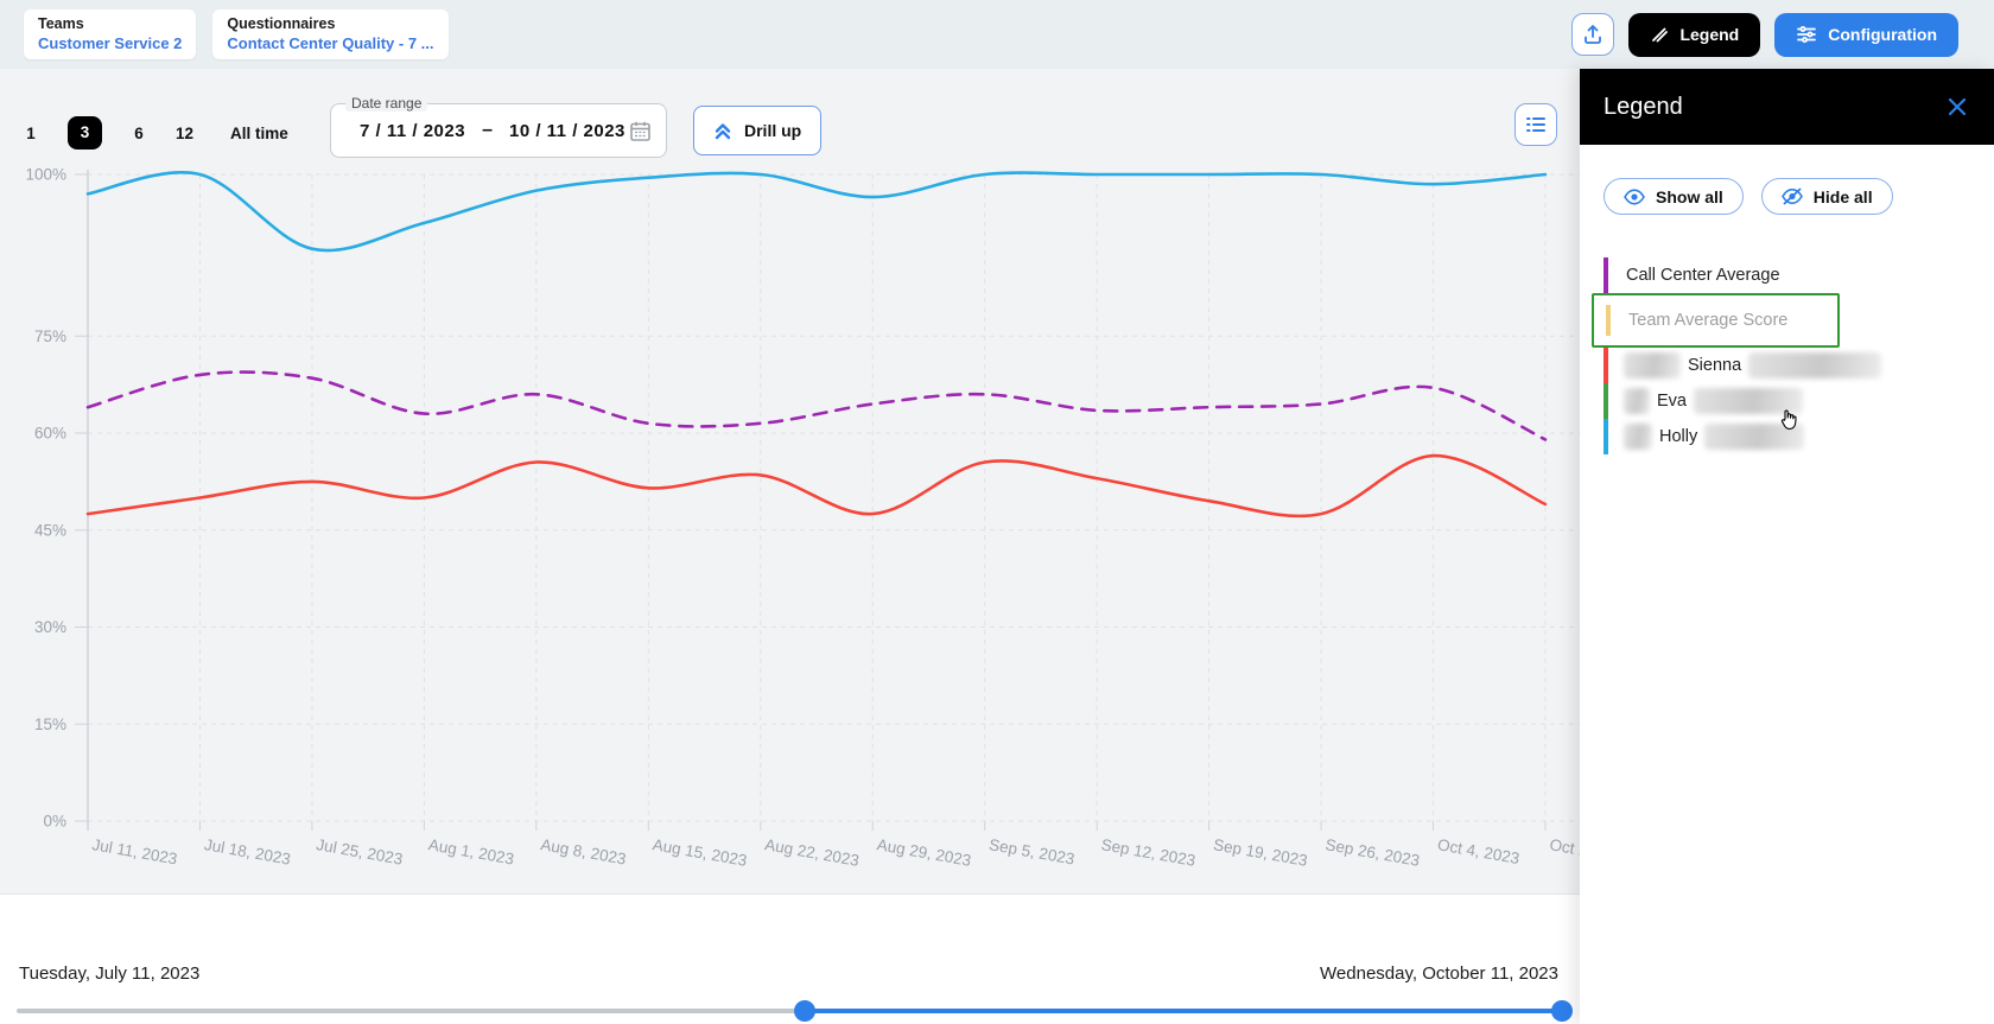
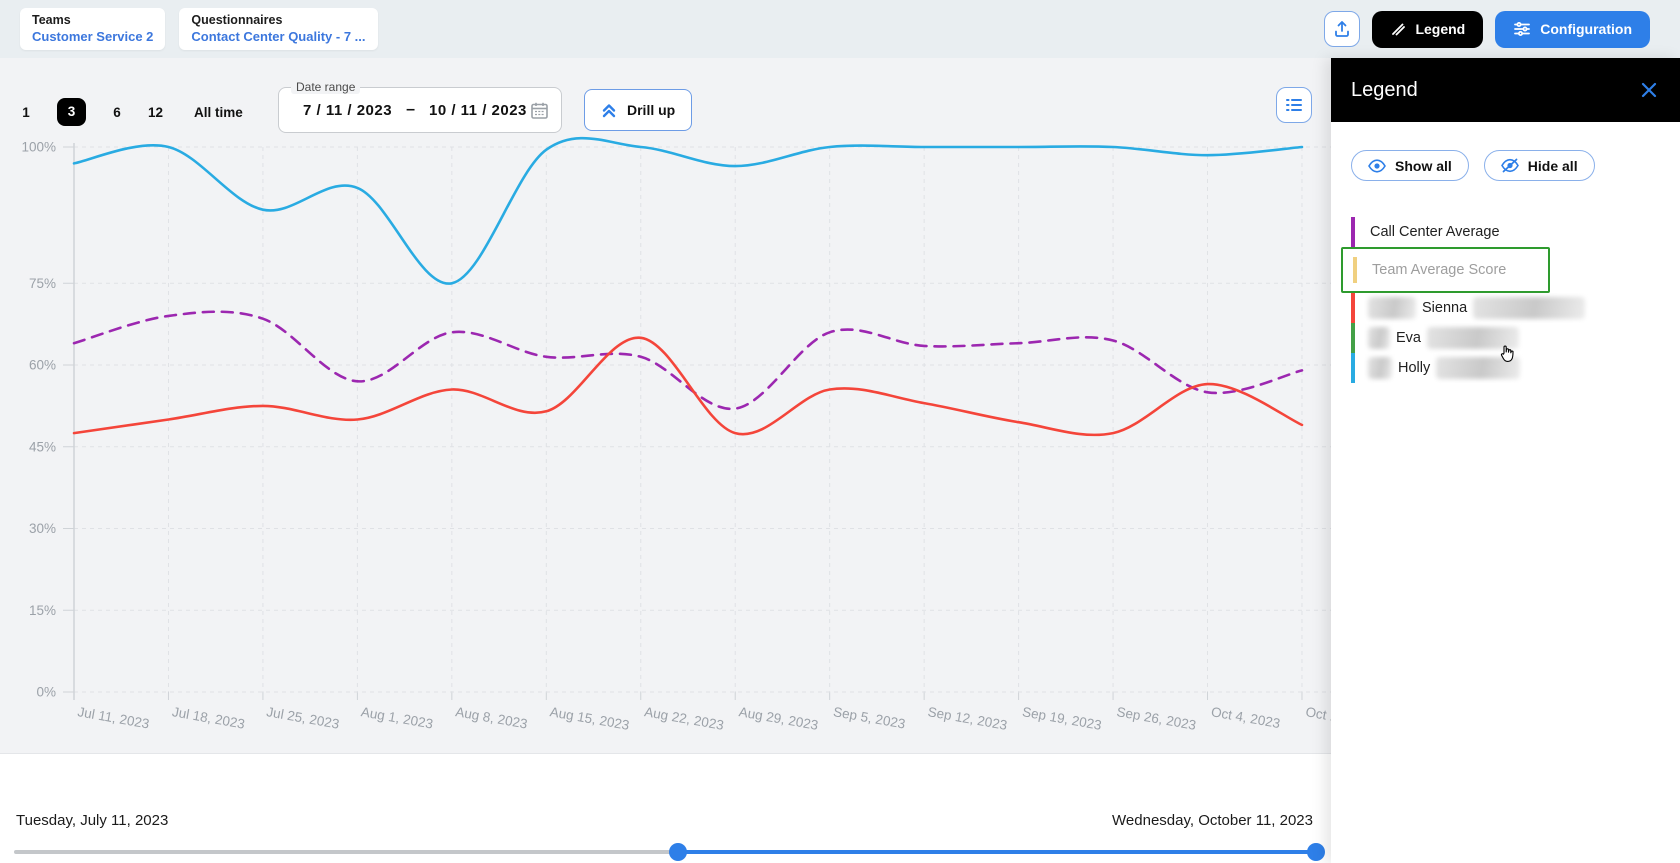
Call Center Average/Aug 1, 2023: 63% -> 57%
Holly/Aug 8, 2023: 98% -> 75%
Sienna/Aug 22, 2023: 54% -> 65%
Call Center Average/Aug 29, 2023: 64% -> 52%
Call Center Average/Oct 4, 2023: 67% -> 55%
